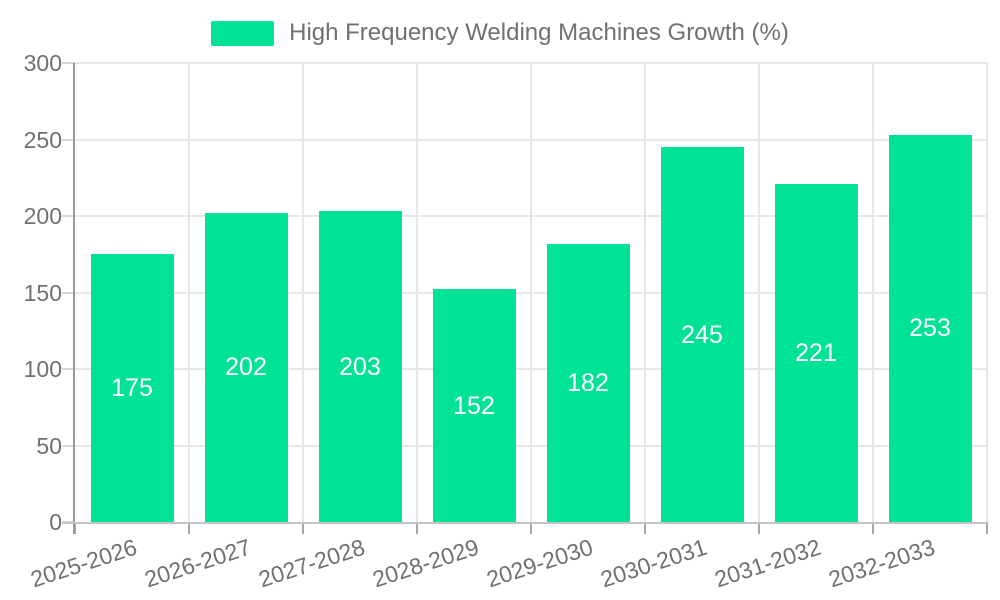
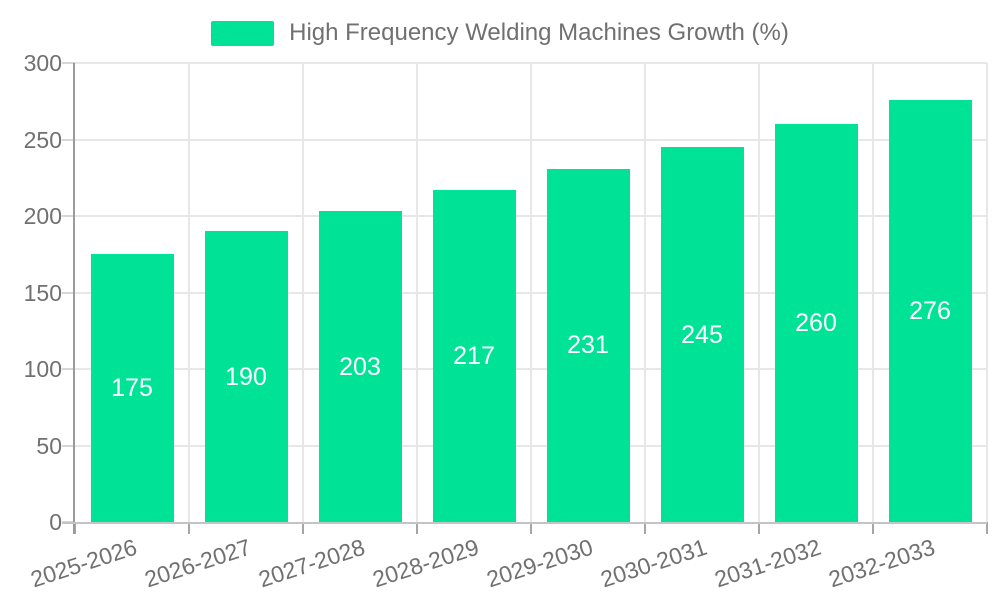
2026-2027: 202 -> 190
2028-2029: 152 -> 217
2029-2030: 182 -> 231
2031-2032: 221 -> 260
2032-2033: 253 -> 276
